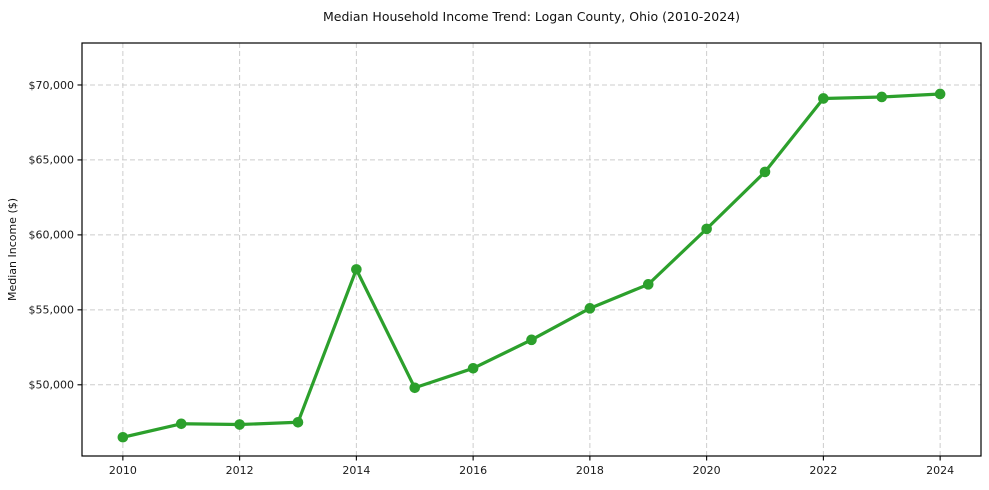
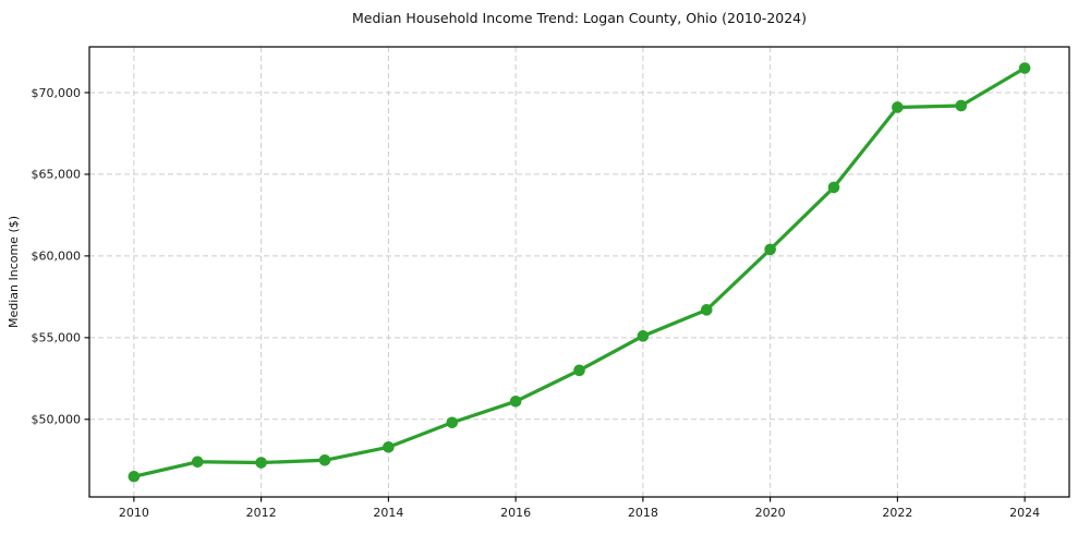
2014: $57700 -> $48300
2024: $69400 -> $71500
